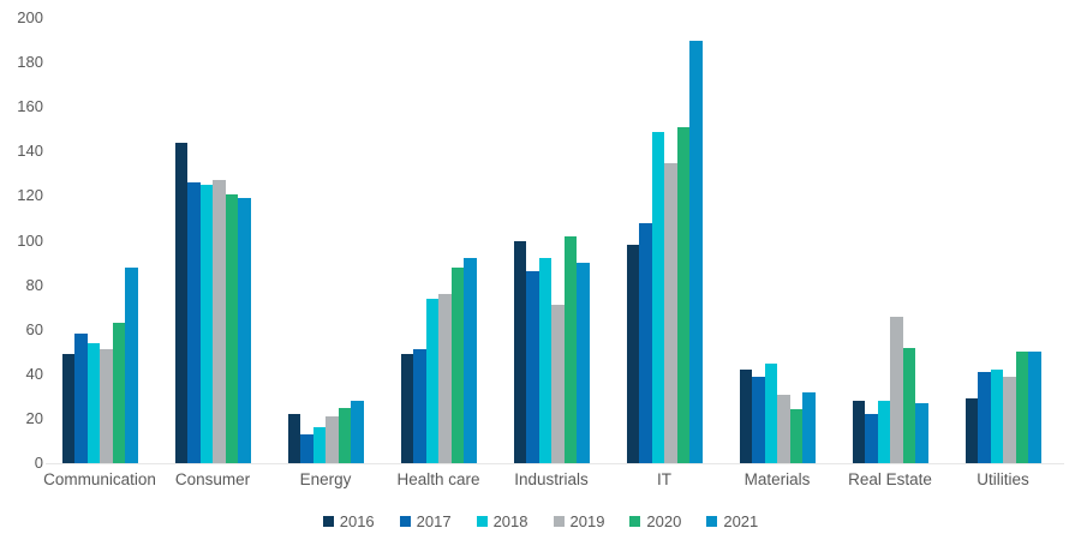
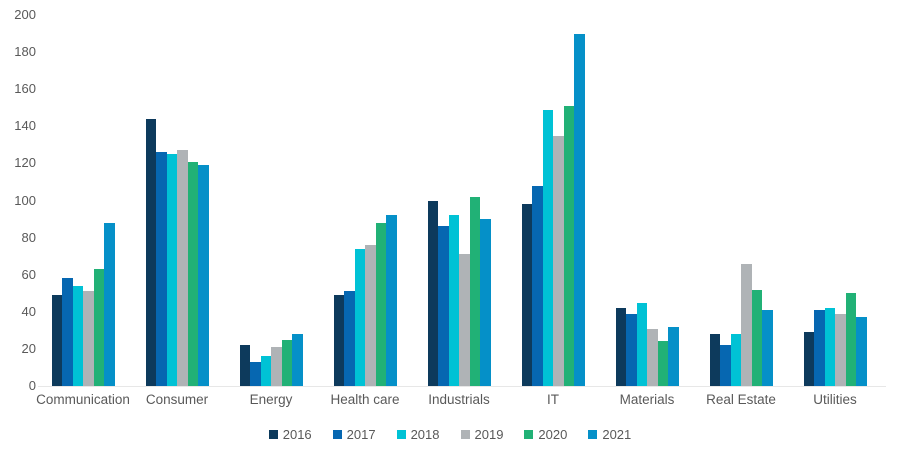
2021/Real Estate: 27 -> 41
2021/Utilities: 50 -> 37
